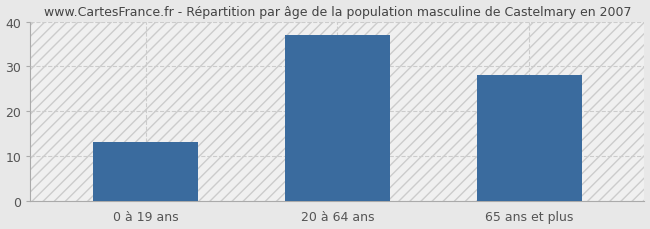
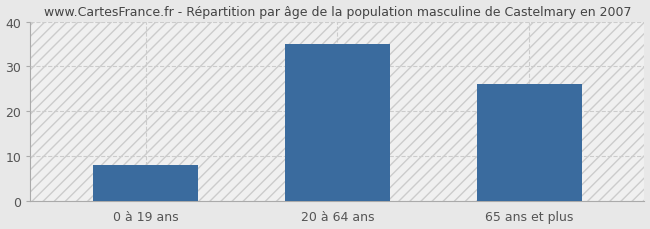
0 à 19 ans: 13 -> 8
20 à 64 ans: 37 -> 35
65 ans et plus: 28 -> 26
